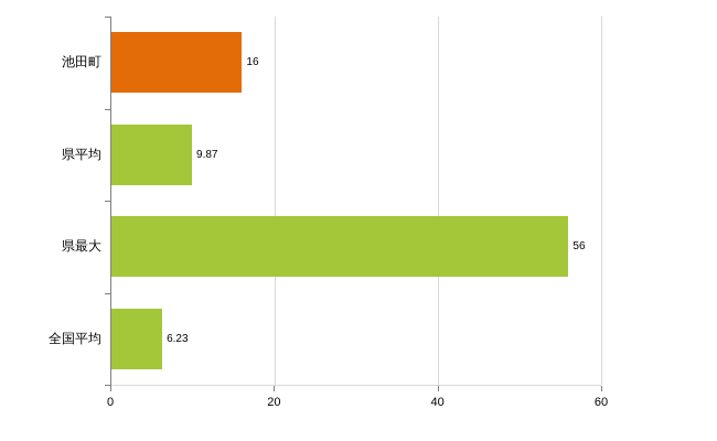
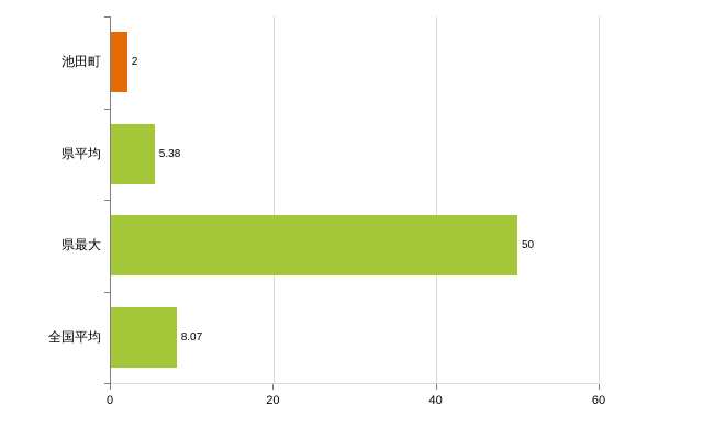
池田町: 16 -> 2
県平均: 9.87 -> 5.38
県最大: 56 -> 50
全国平均: 6.23 -> 8.07
